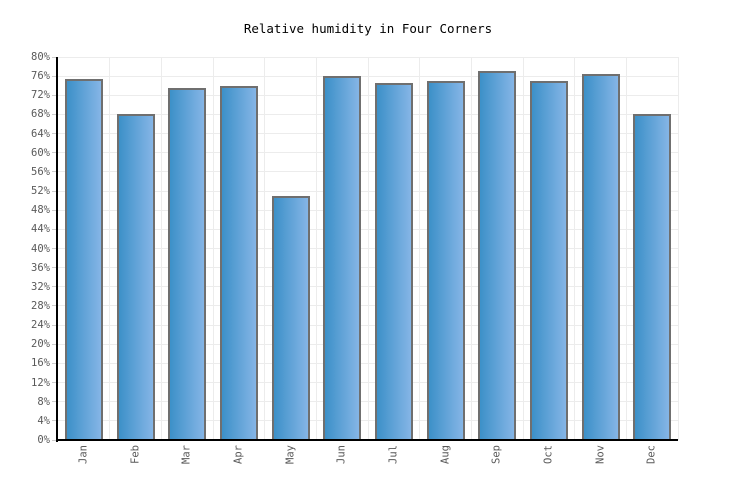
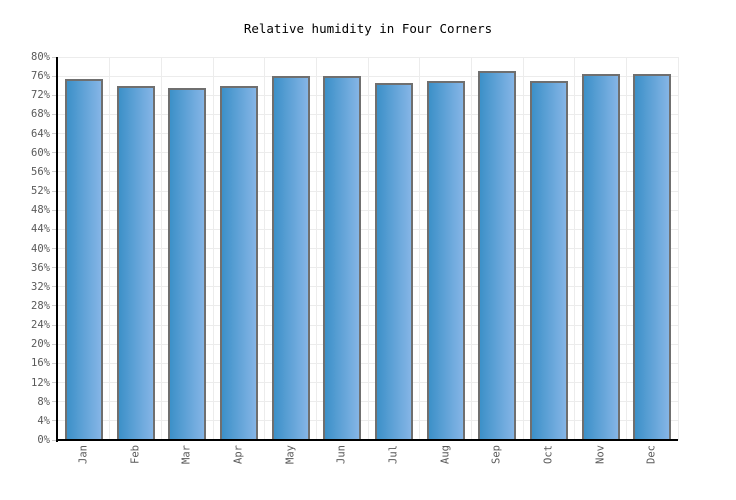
Feb: 68% -> 74%
May: 51% -> 76%
Dec: 68% -> 76%
